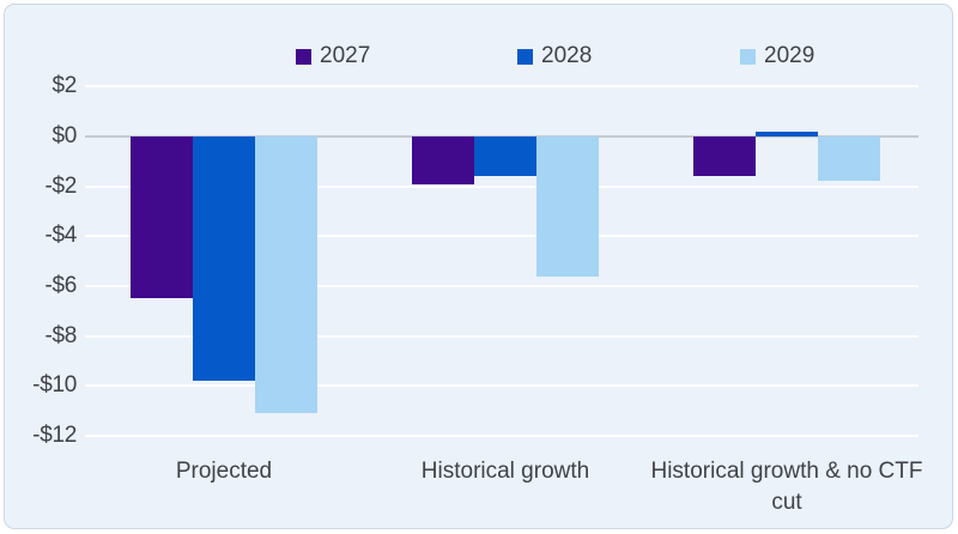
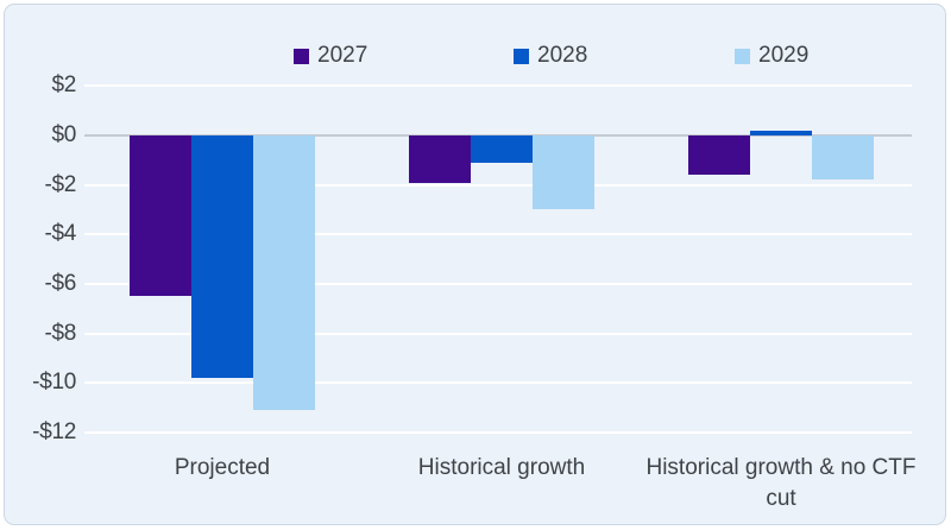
2028/Historical growth: -$1.6 -> -$1.1
2029/Historical growth: -$5.6 -> -$3.0
